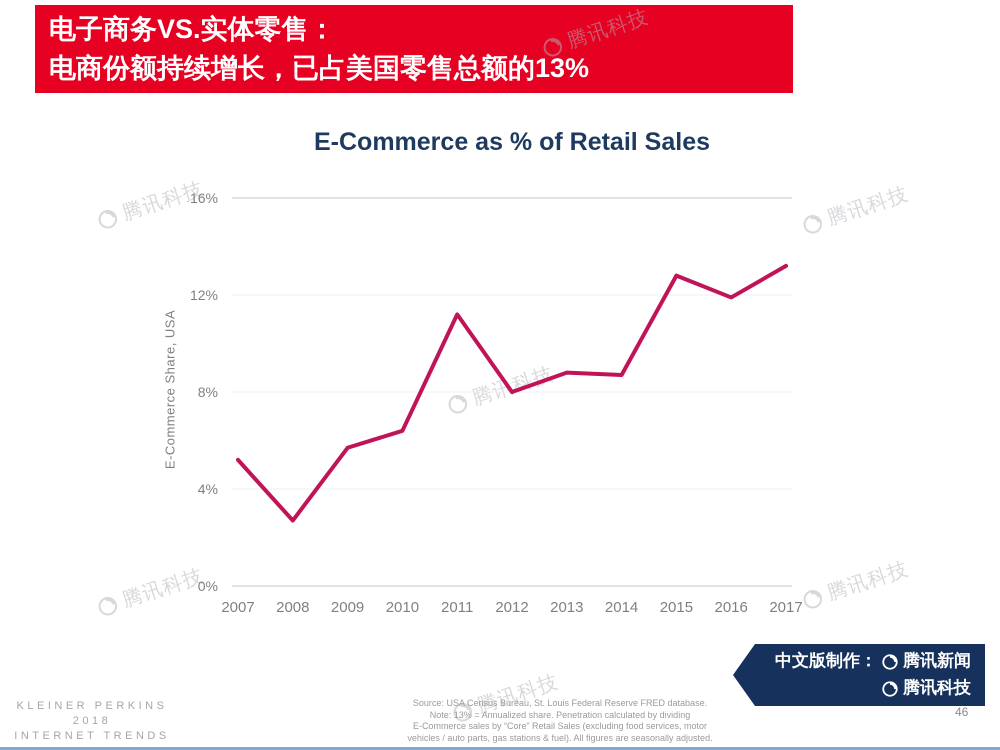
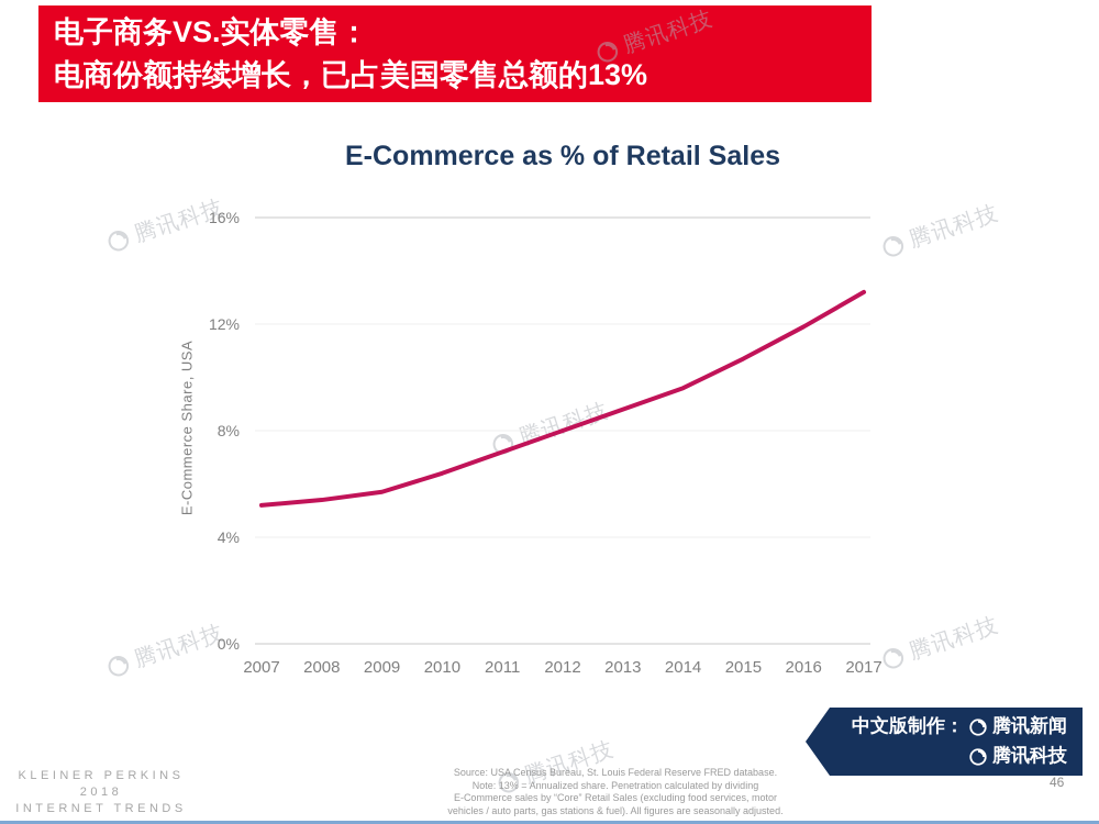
2008: 2.7% -> 5.4%
2011: 11.2% -> 7.2%
2014: 8.7% -> 9.6%
2015: 12.8% -> 10.7%
